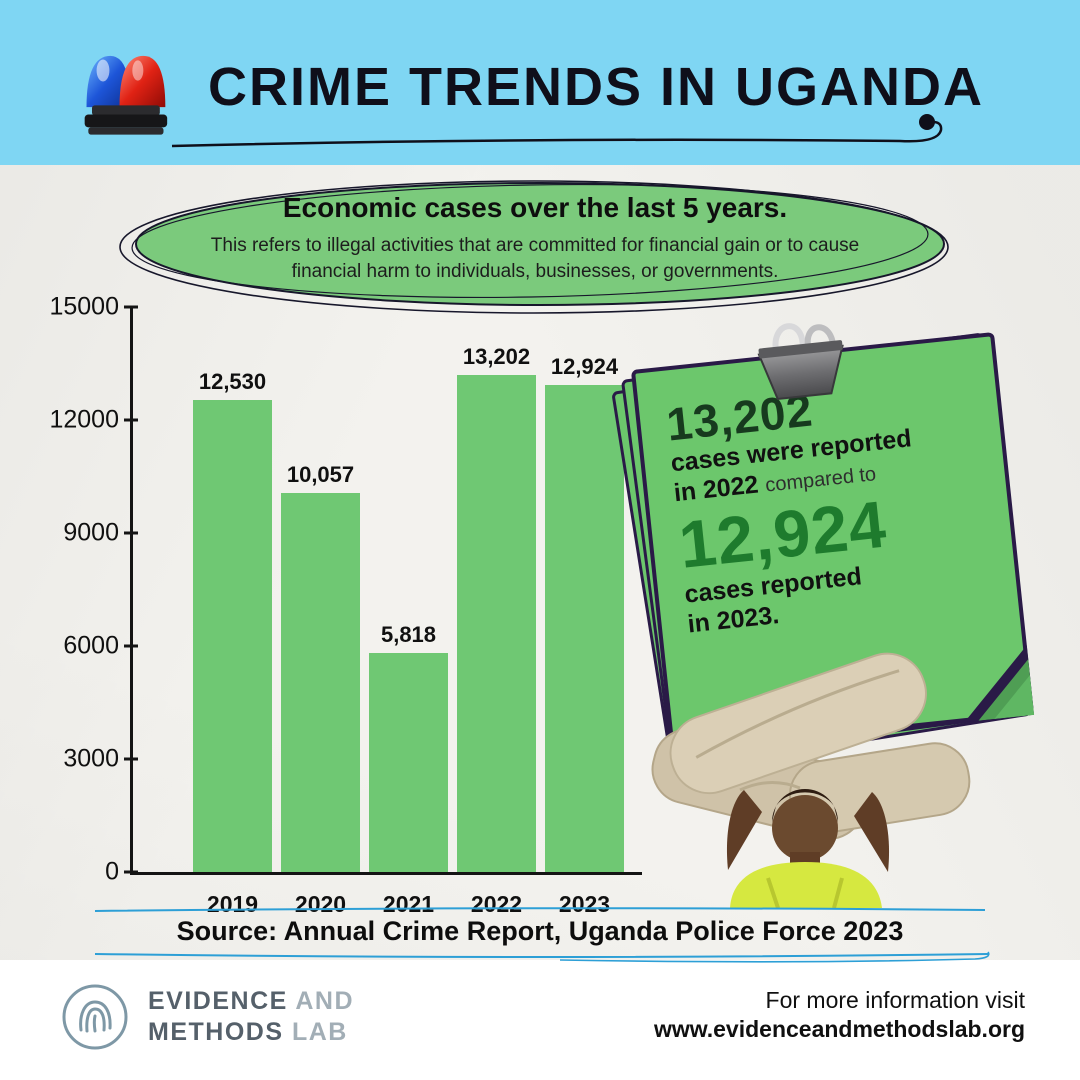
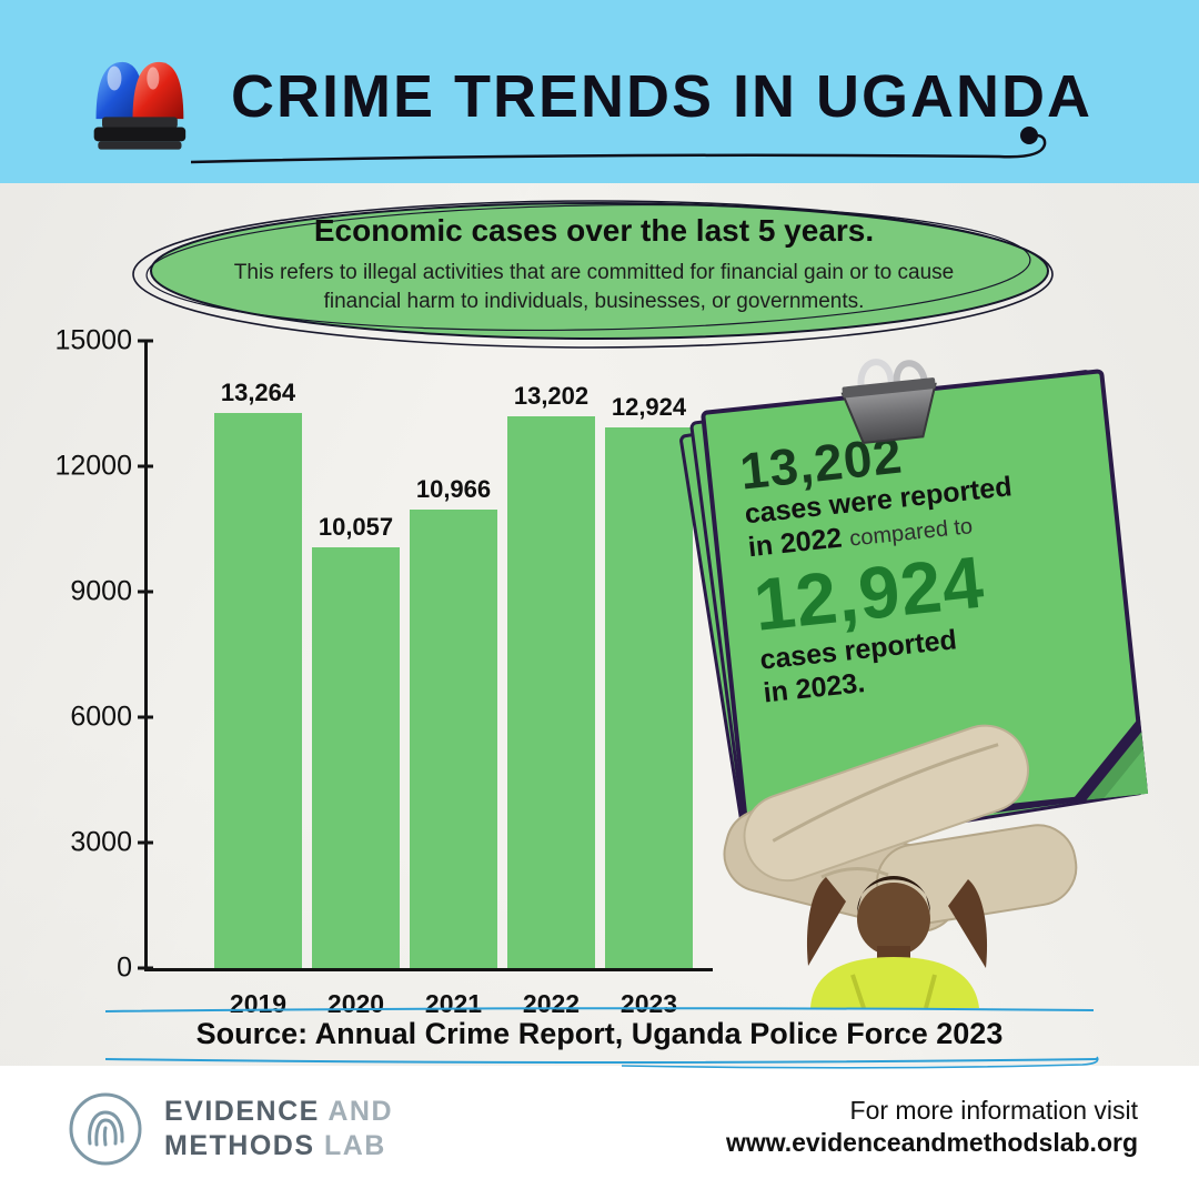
2019: 12,530 -> 13,264
2021: 5,818 -> 10,966
